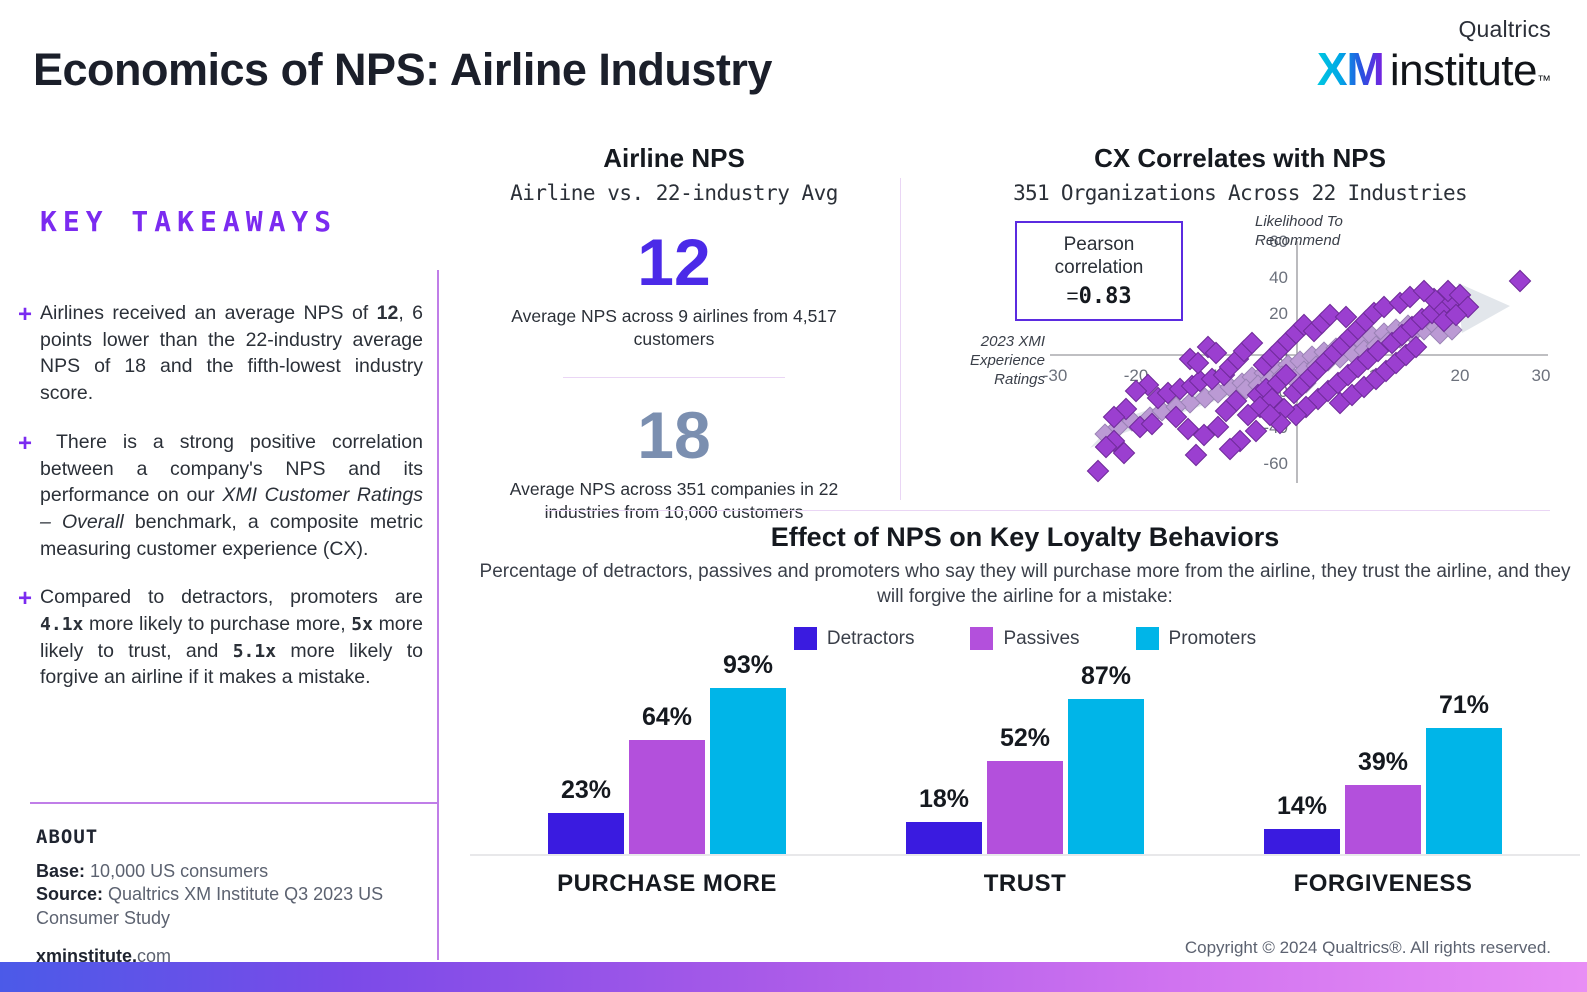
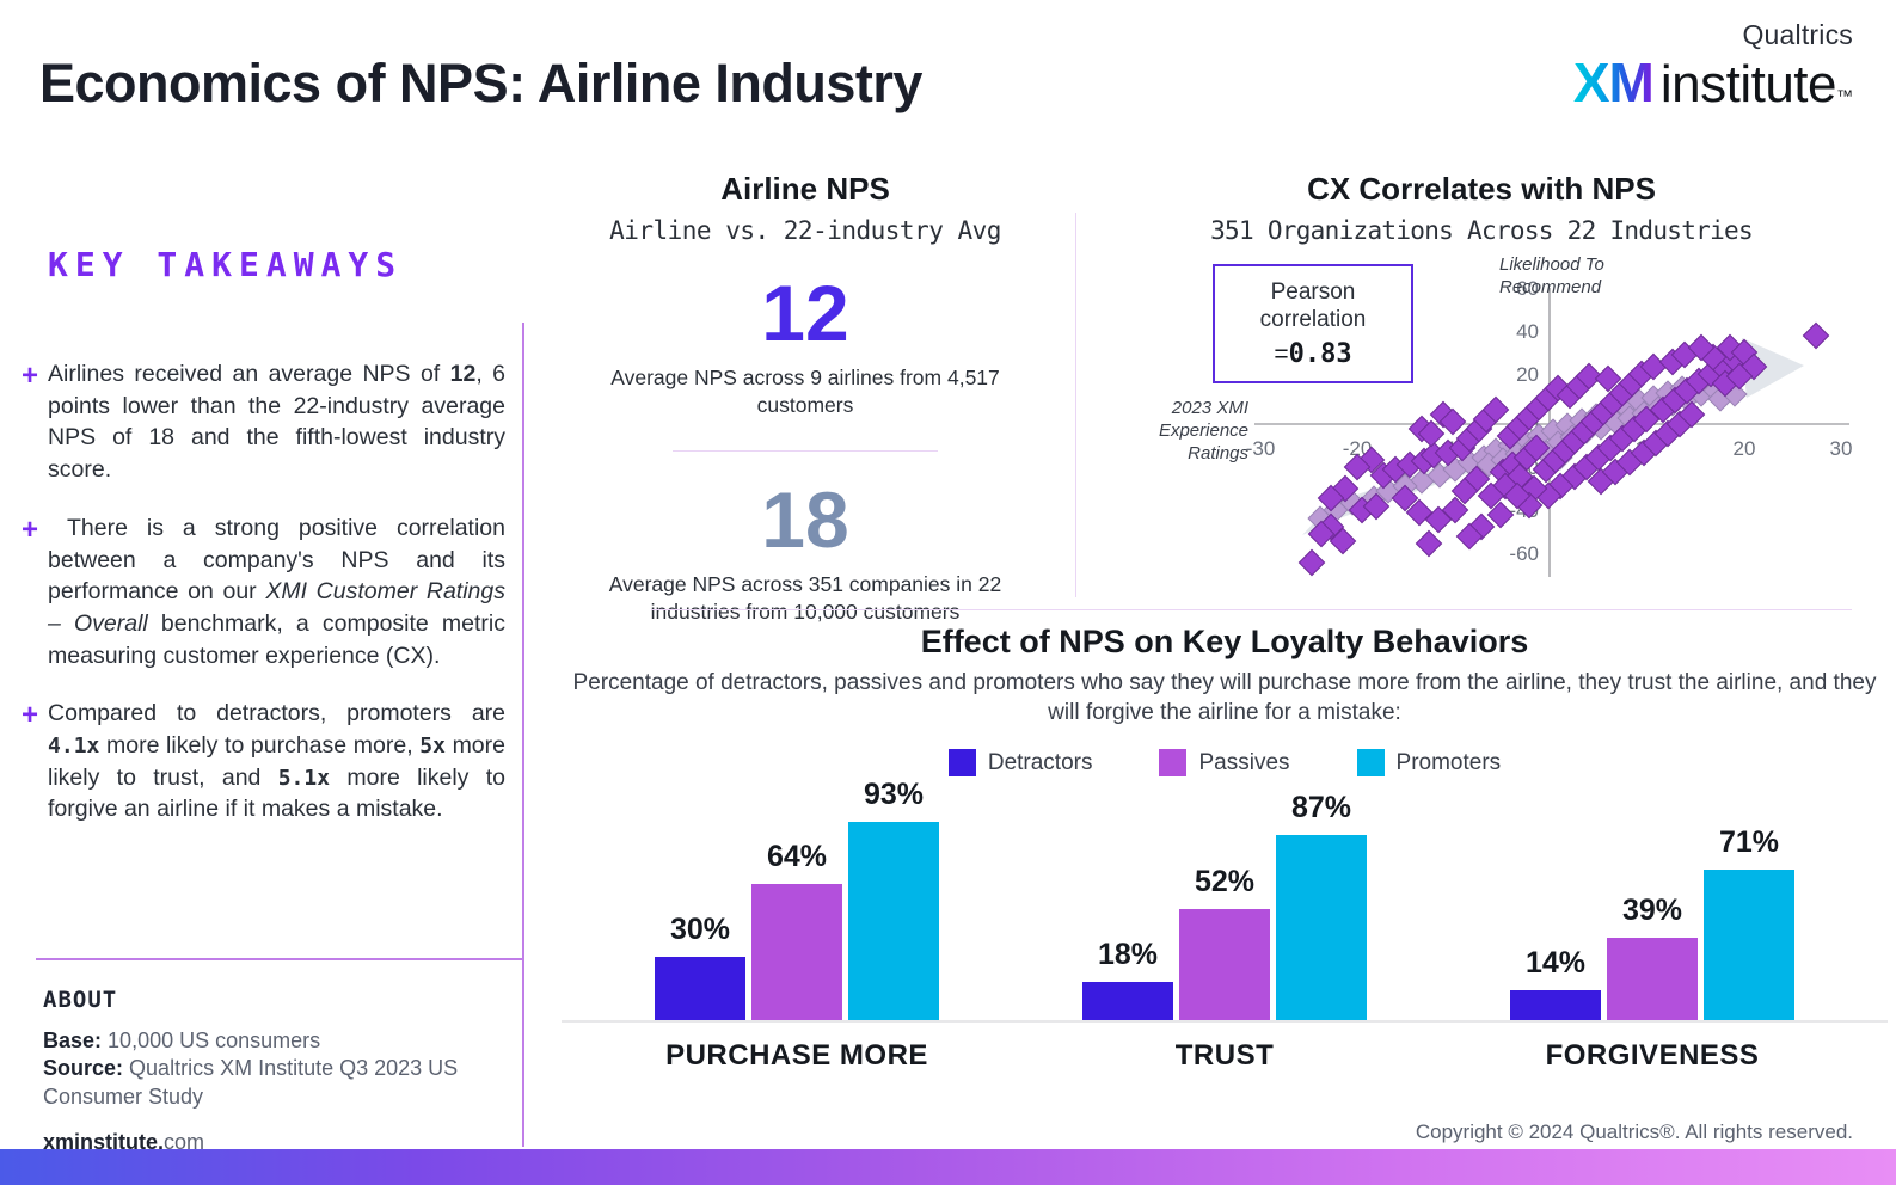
Effect of NPS on Key Loyalty Behaviors/Detractors/PURCHASE MORE: 23% -> 30%
